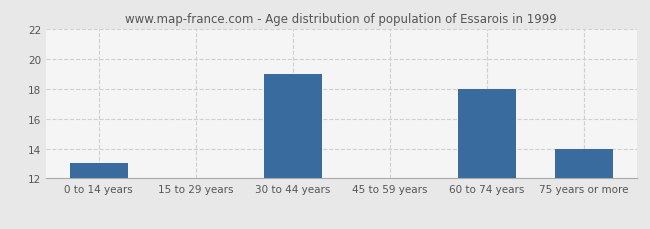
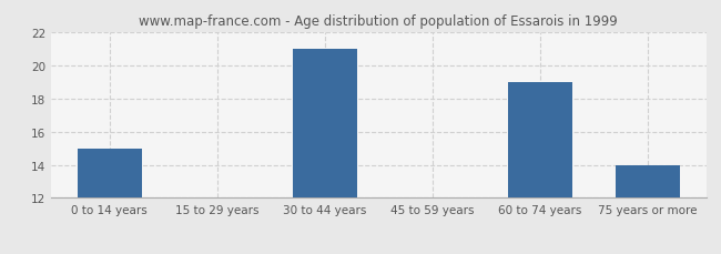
0 to 14 years: 13 -> 15
30 to 44 years: 19 -> 21
60 to 74 years: 18 -> 19
